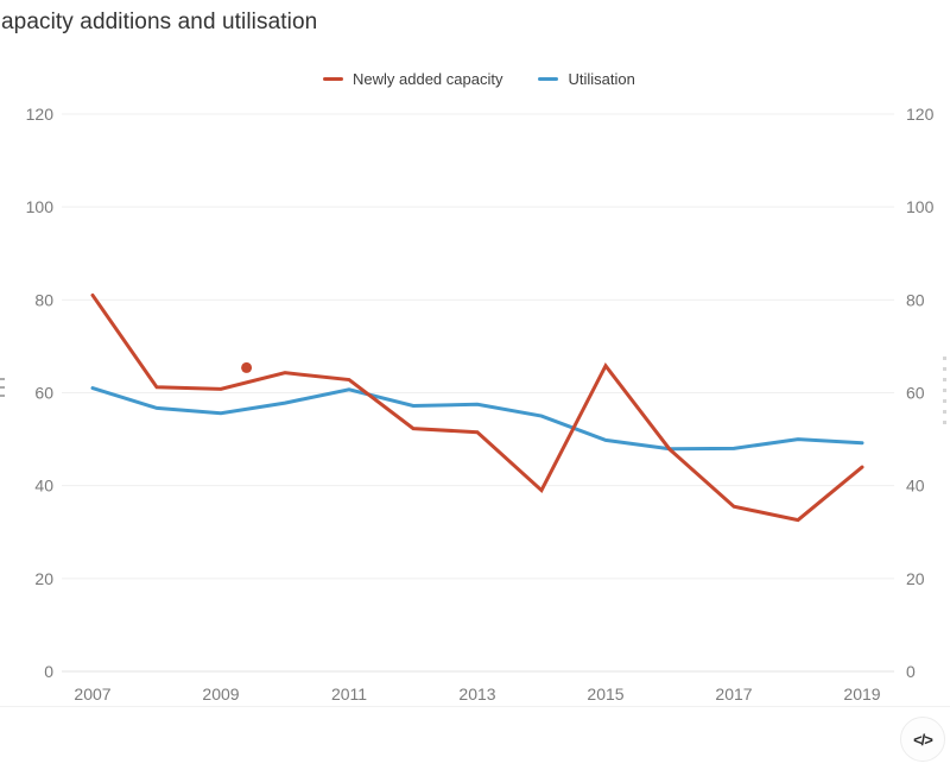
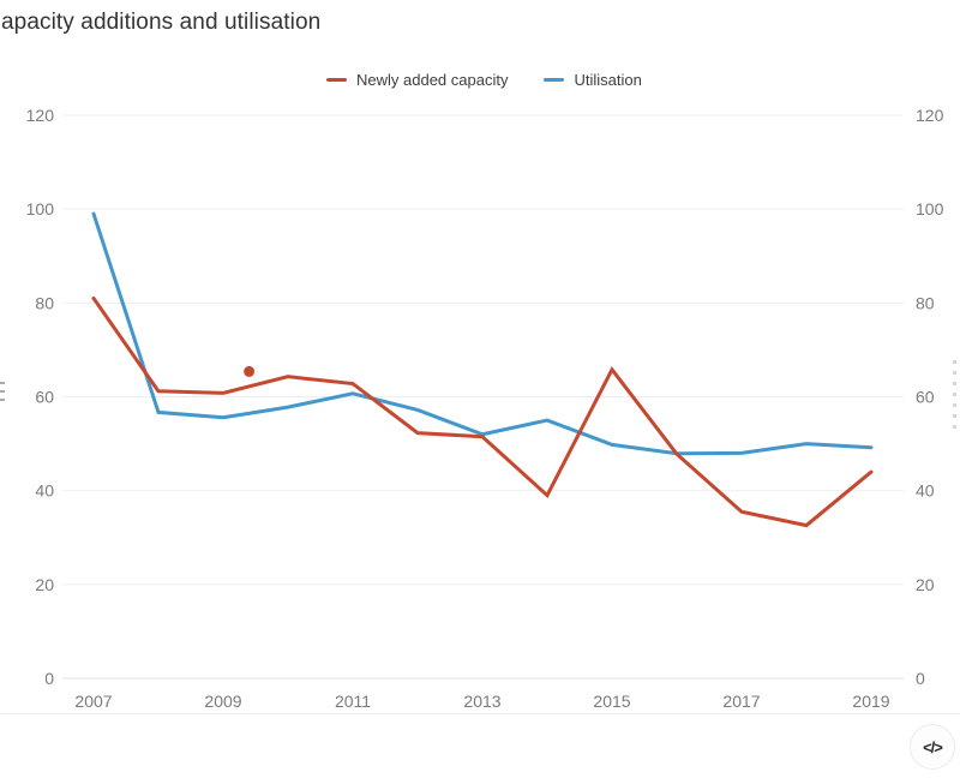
Utilisation/2007: 61 -> 99
Utilisation/2013: 58 -> 52
